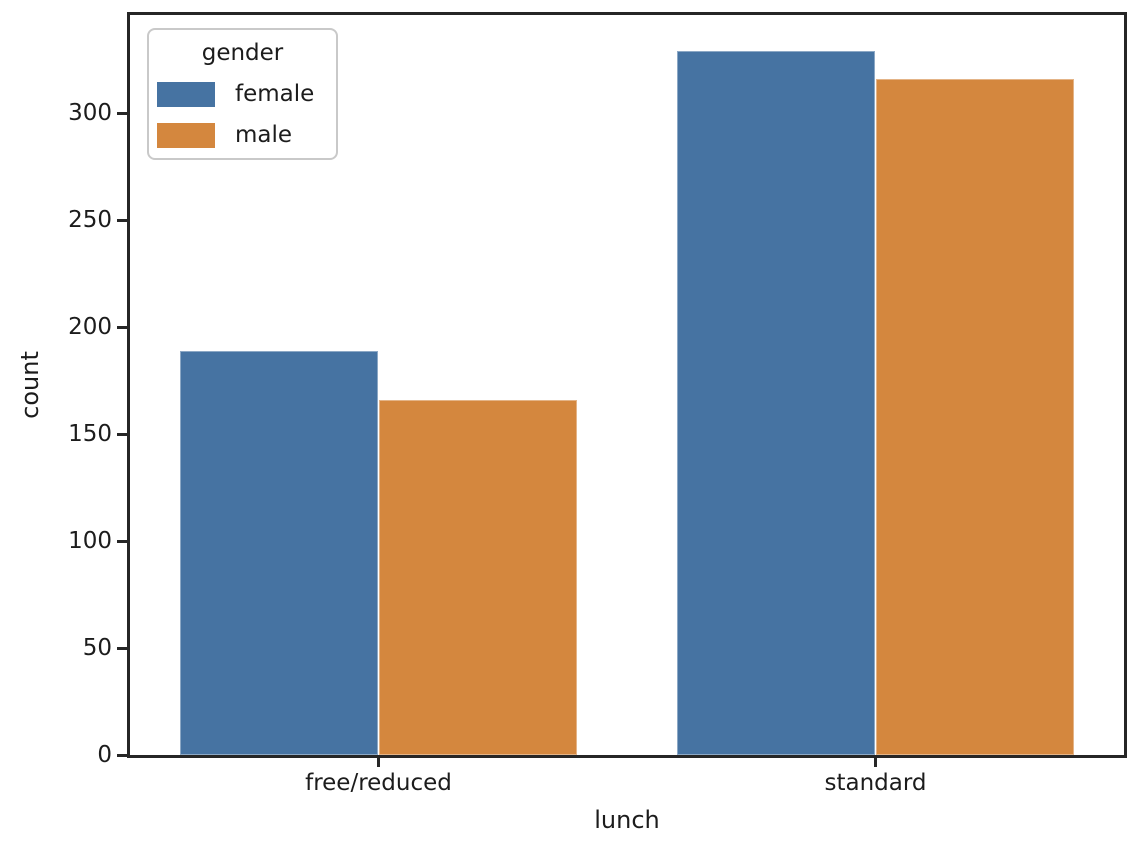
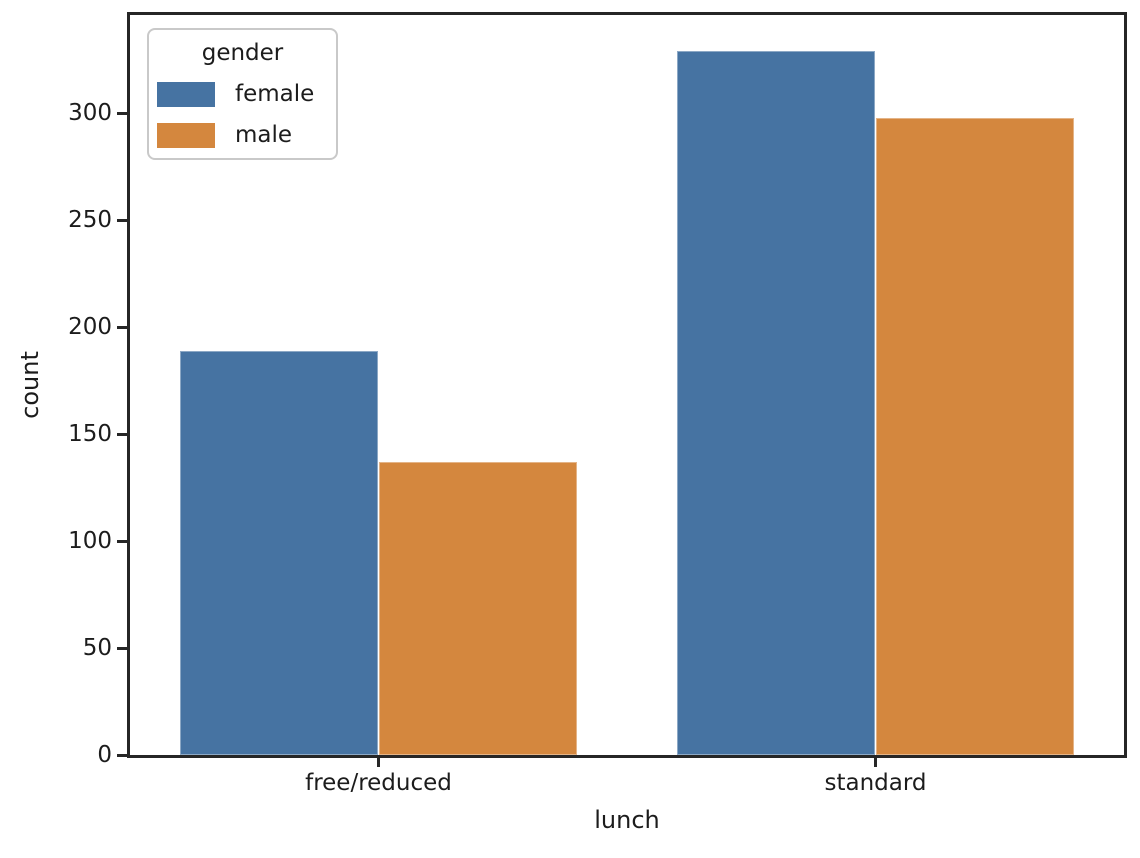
male/free/reduced: 166 -> 137
male/standard: 316 -> 298
